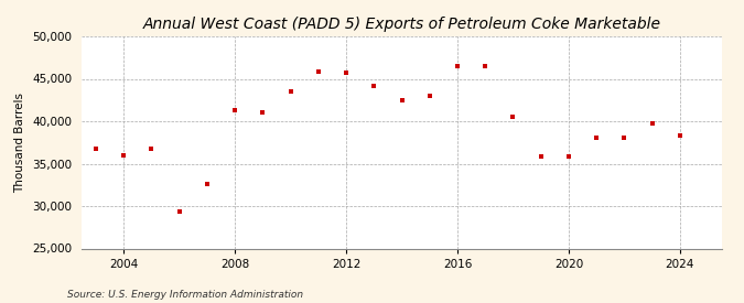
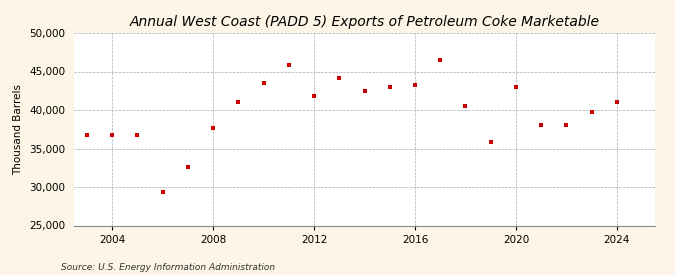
2004: 36,000 -> 36,800
2008: 41,300 -> 37,600
2012: 45,700 -> 41,800
2016: 46,500 -> 43,200
2020: 35,900 -> 43,000
2024: 38,300 -> 41,000
